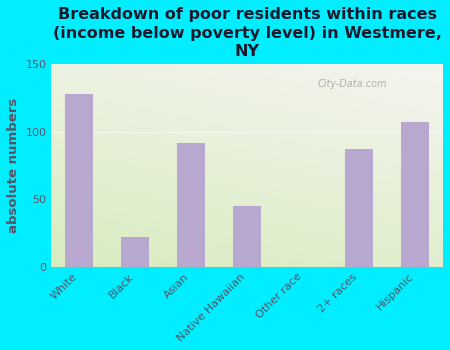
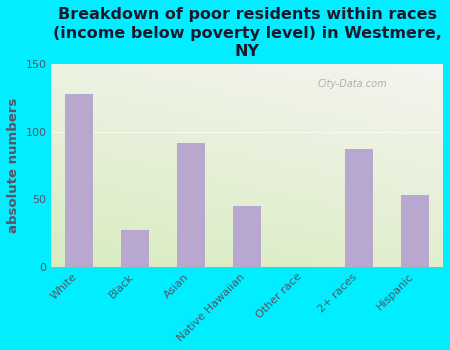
Black: 22 -> 27
Hispanic: 107 -> 53
